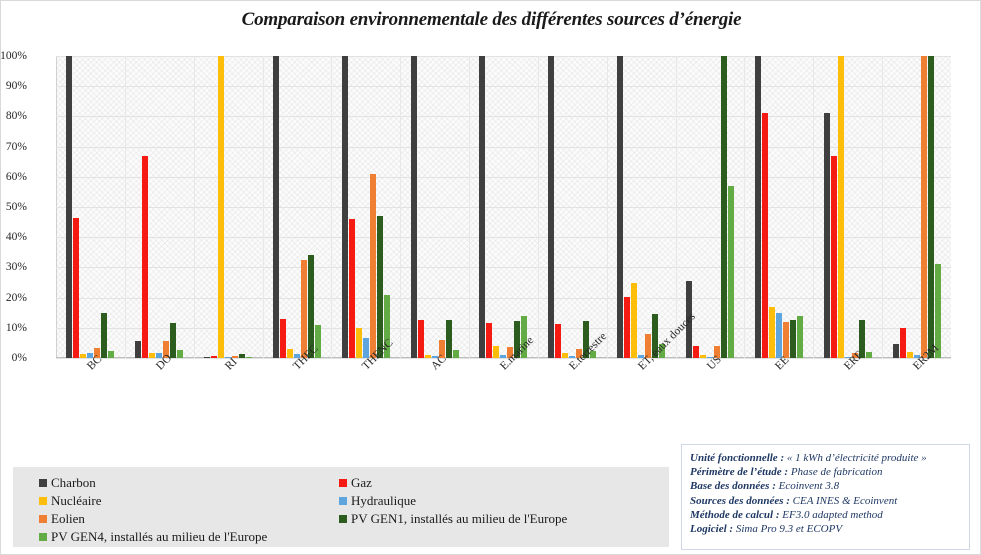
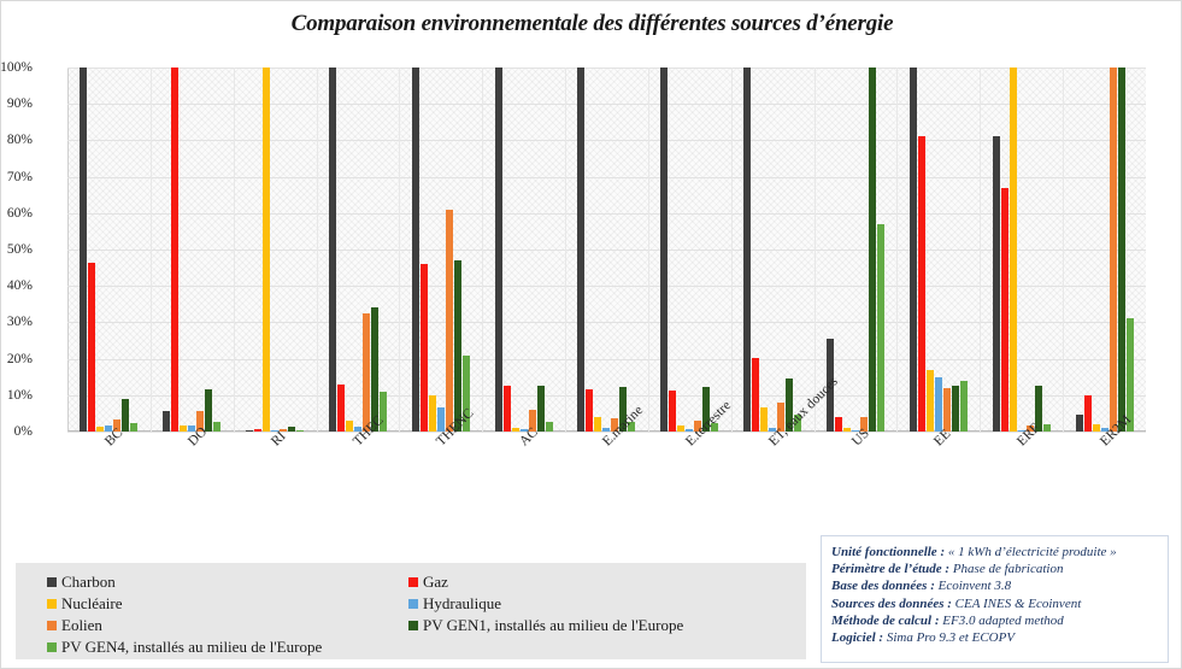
PV GEN1, installés au milieu de l'Europe/BC: 15% -> 9%
Gaz/DO: 67% -> 100%
PV GEN4, installés au milieu de l'Europe/E.marine: 14% -> 2%
Nucléaire/ET, eaux douces: 25% -> 7%
